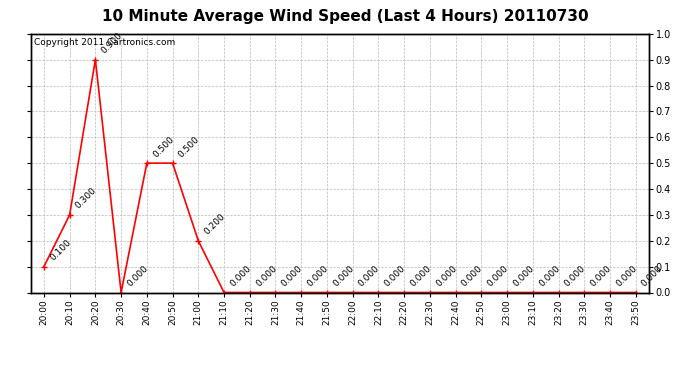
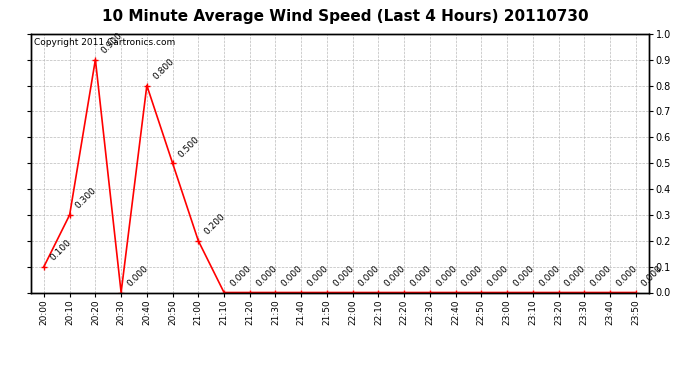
20:40: 0.500 -> 0.800
